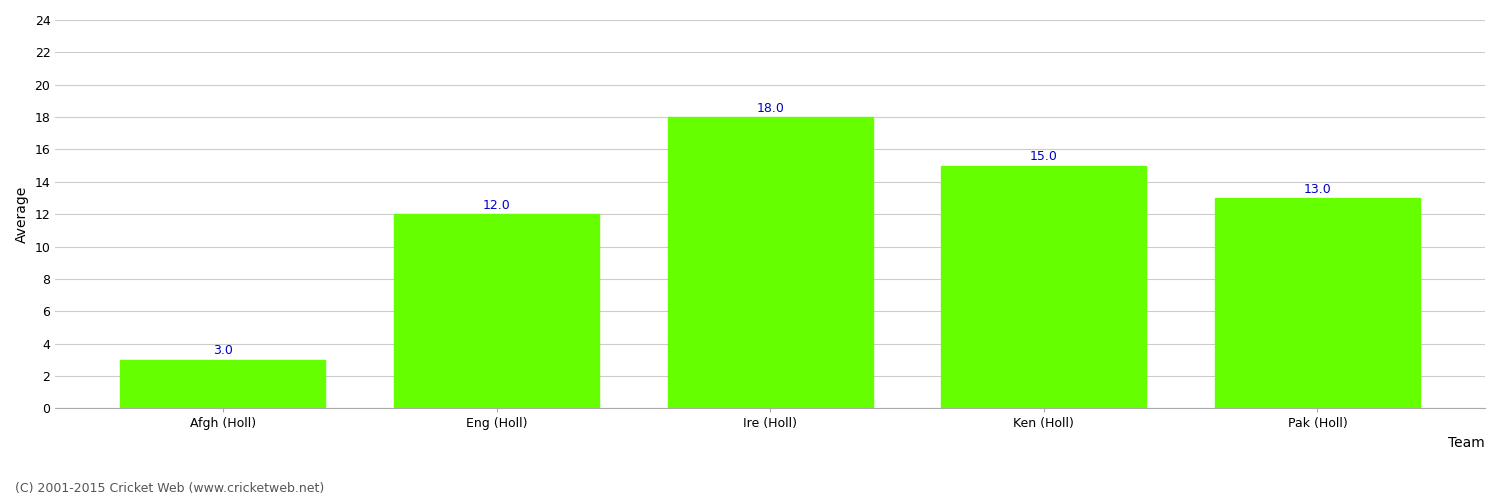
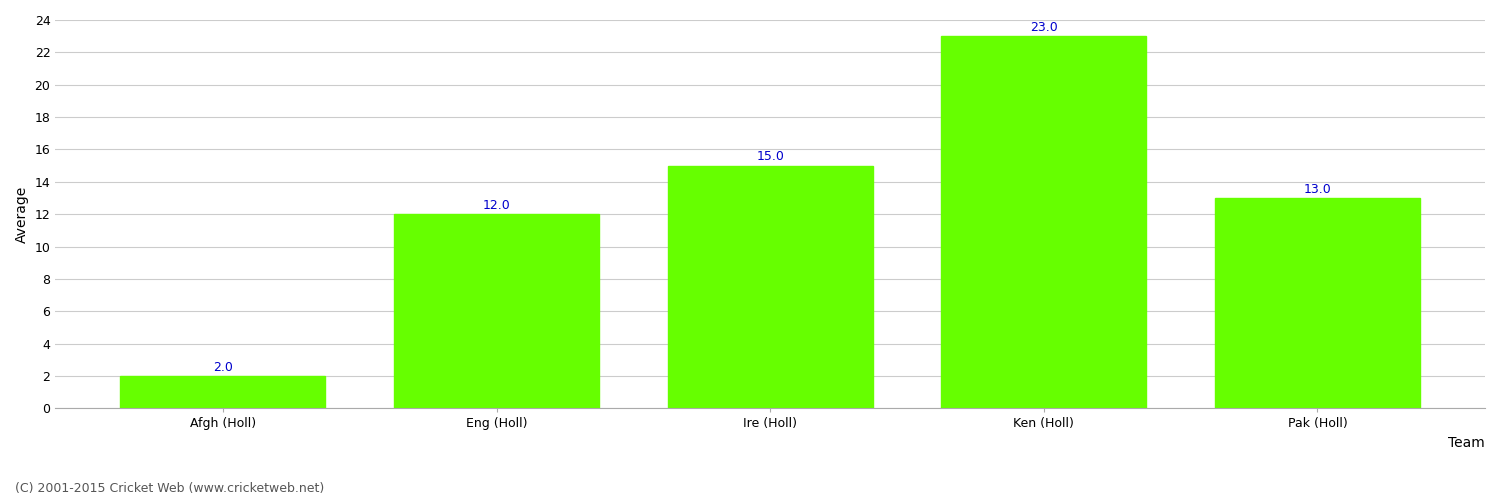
Afgh (Holl): 3.0 -> 2.0
Ire (Holl): 18.0 -> 15.0
Ken (Holl): 15.0 -> 23.0
